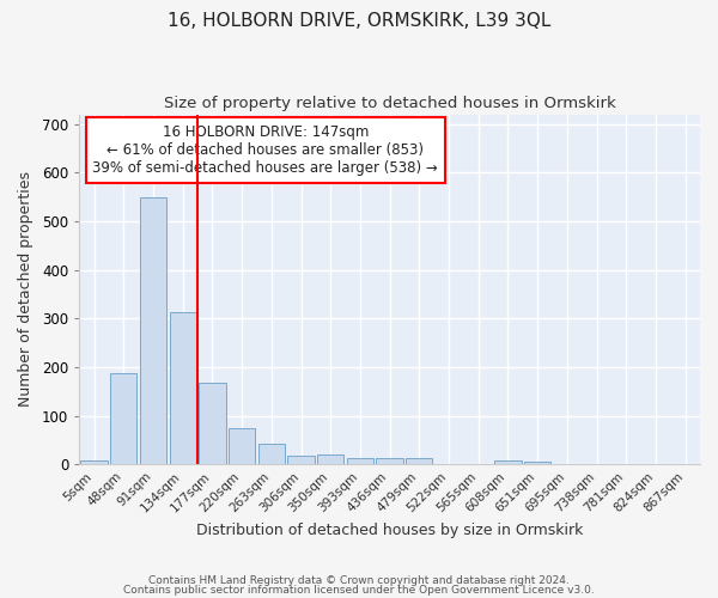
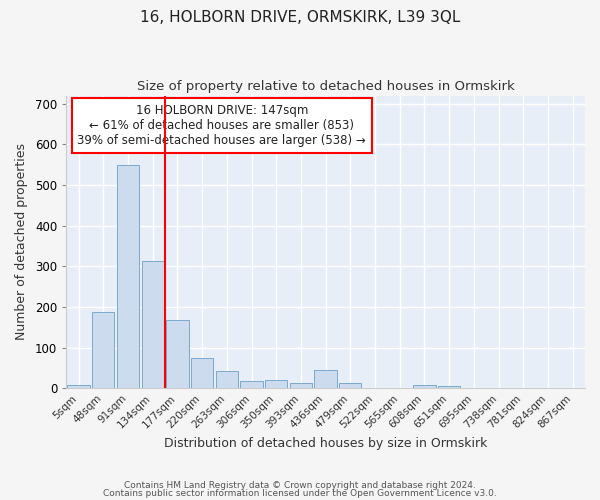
436sqm: 12 -> 45
